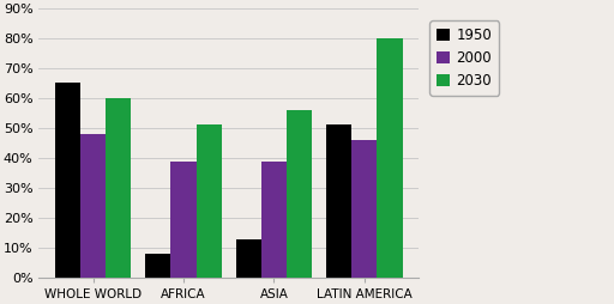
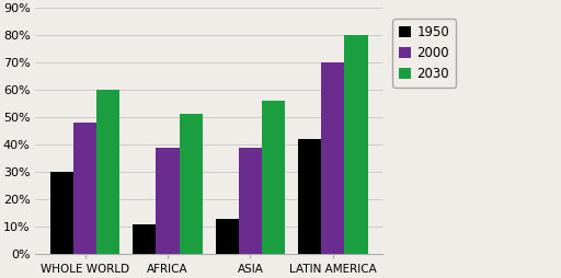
1950/WHOLE WORLD: 65% -> 30%
1950/AFRICA: 8% -> 11%
1950/LATIN AMERICA: 51% -> 42%
2000/LATIN AMERICA: 46% -> 70%
